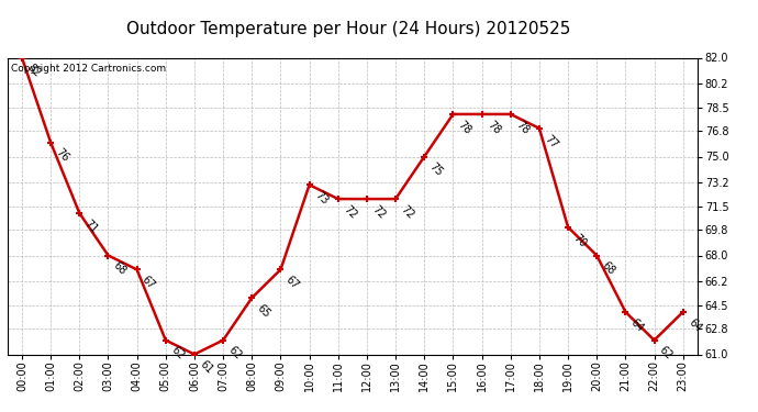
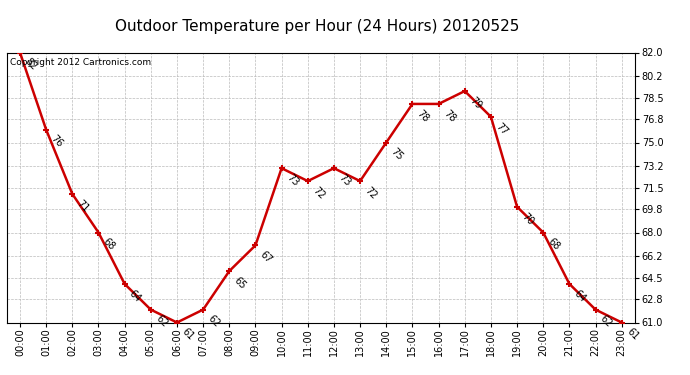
04:00: 67 -> 64
12:00: 72 -> 73
17:00: 78 -> 79
23:00: 64 -> 61
